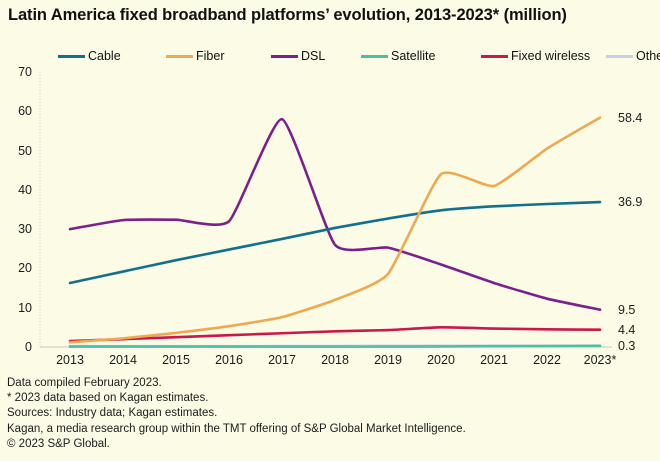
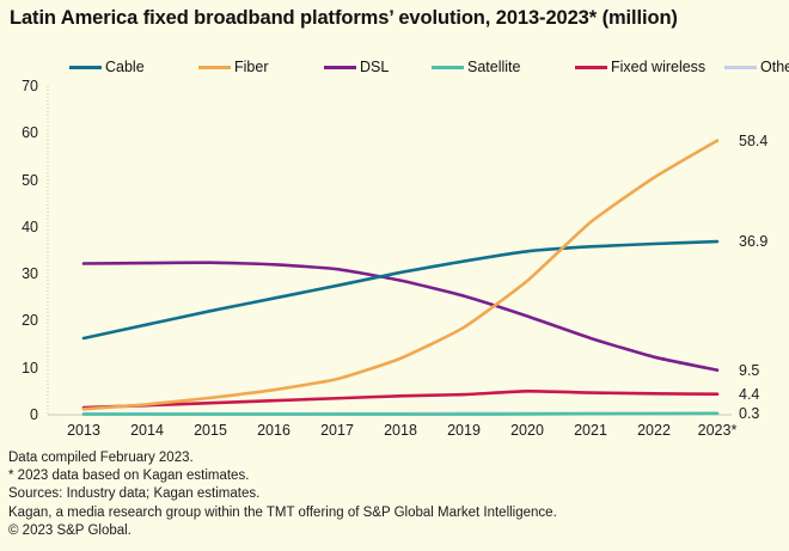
DSL/2013: 30 -> 32
DSL/2017: 58 -> 31
DSL/2018: 26 -> 29
Fiber/2020: 44 -> 28
